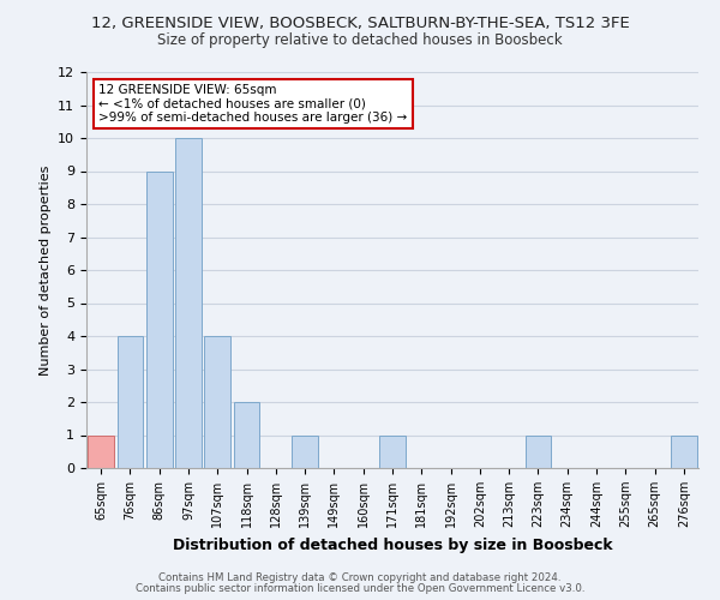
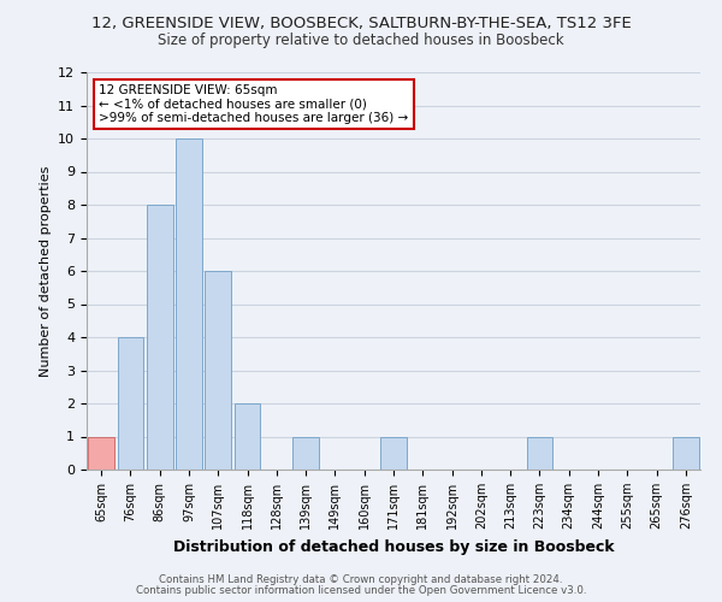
86sqm: 9 -> 8
107sqm: 4 -> 6
